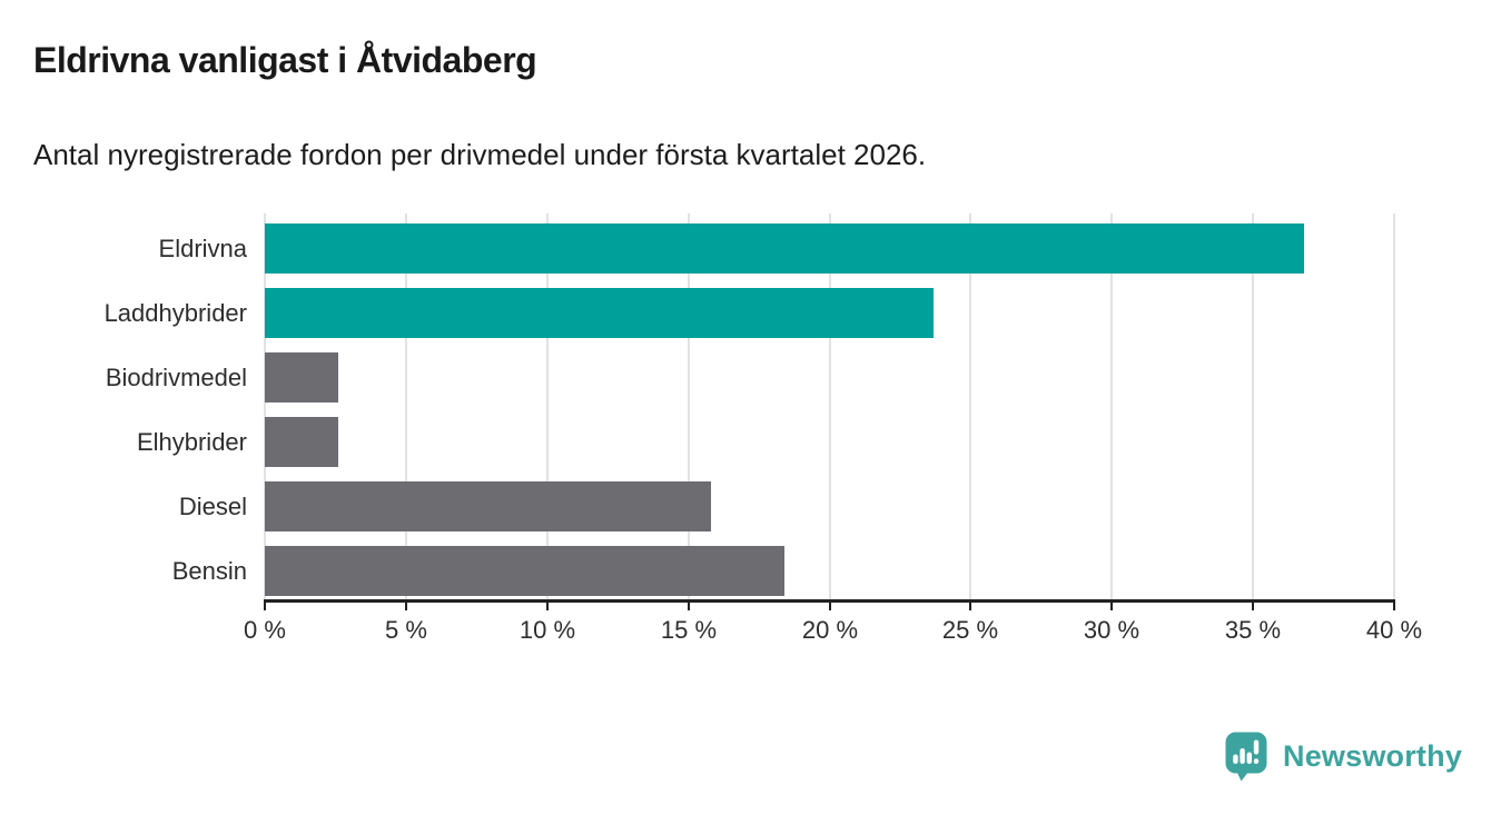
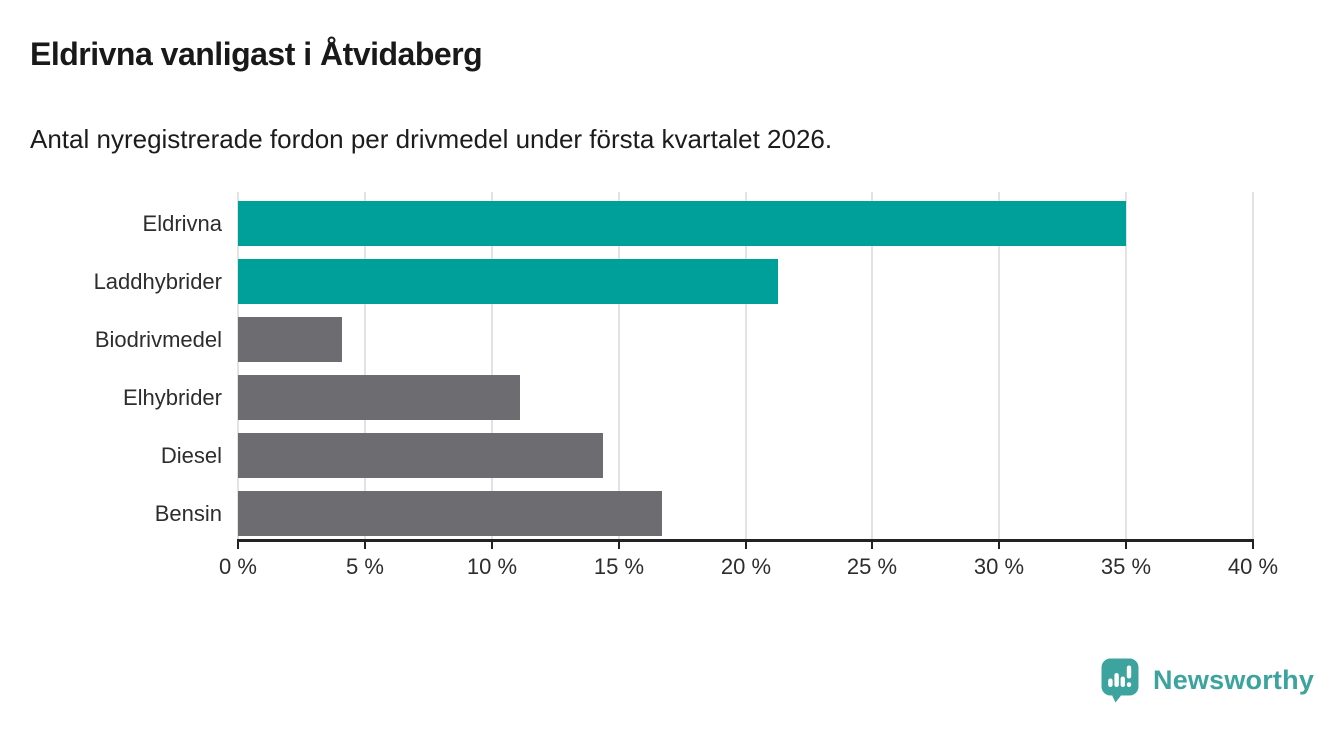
Eldrivna: 36.8% -> 35.0%
Laddhybrider: 23.7% -> 21.3%
Biodrivmedel: 2.6% -> 4.1%
Elhybrider: 2.6% -> 11.1%
Diesel: 15.8% -> 14.4%
Bensin: 18.4% -> 16.7%
